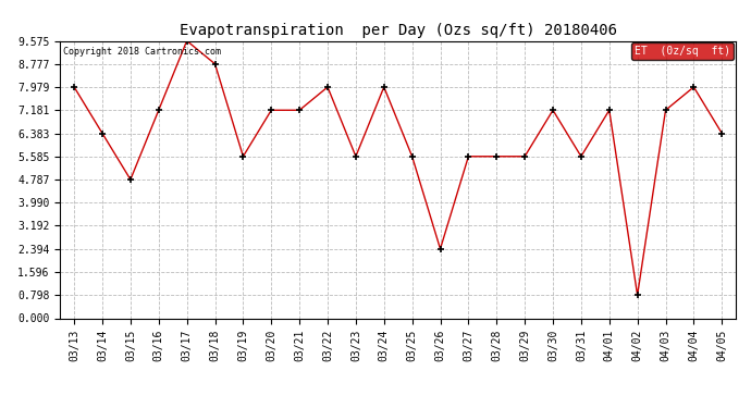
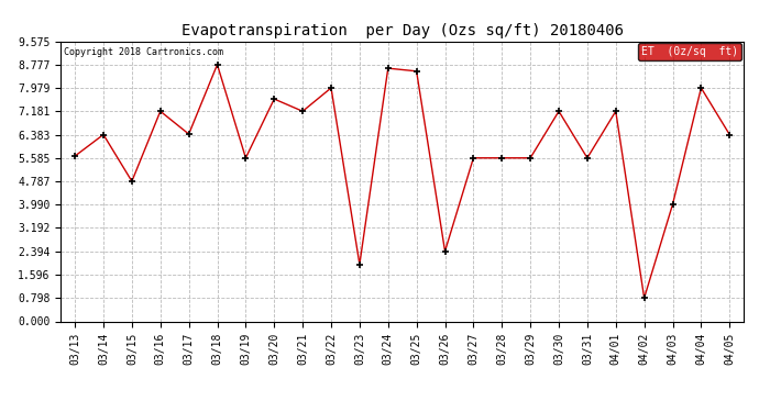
03/13: 7.98 -> 5.65
03/17: 9.57 -> 6.40
03/20: 7.18 -> 7.60
03/23: 5.58 -> 1.95
03/24: 7.98 -> 8.65
03/25: 5.58 -> 8.55
04/03: 7.18 -> 4.00
